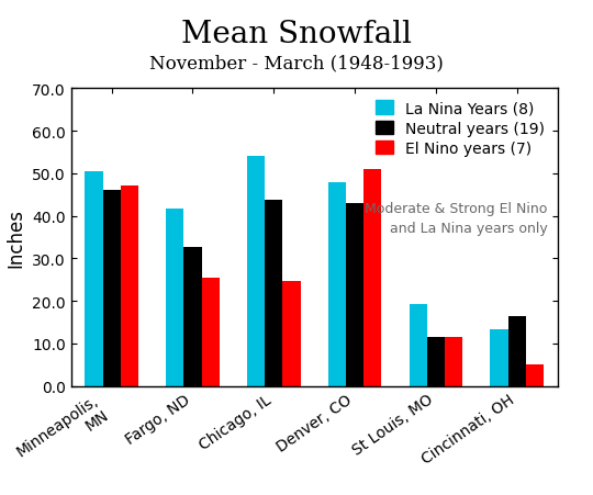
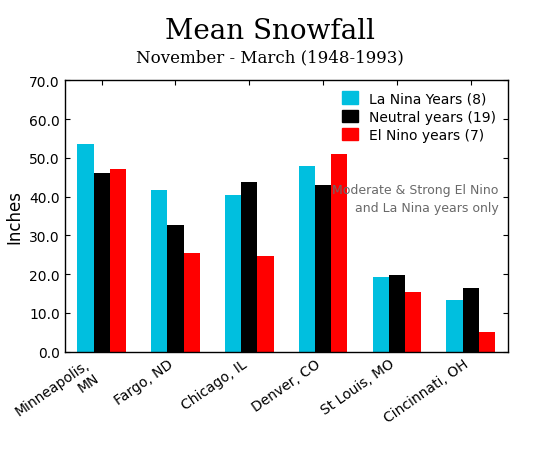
La Nina Years (8)/Minneapolis, MN: 50.5 -> 53.5
La Nina Years (8)/Chicago, IL: 54.0 -> 40.5
Neutral years (19)/St Louis, MO: 11.5 -> 19.8
El Nino years (7)/St Louis, MO: 11.5 -> 15.3
